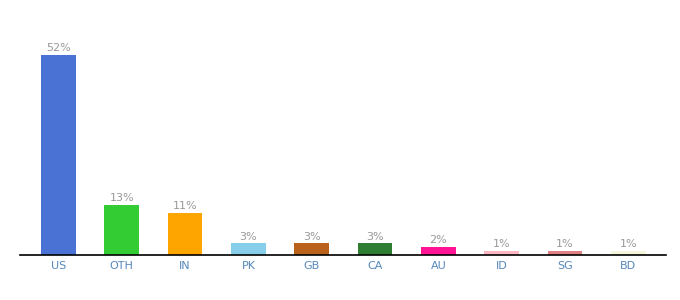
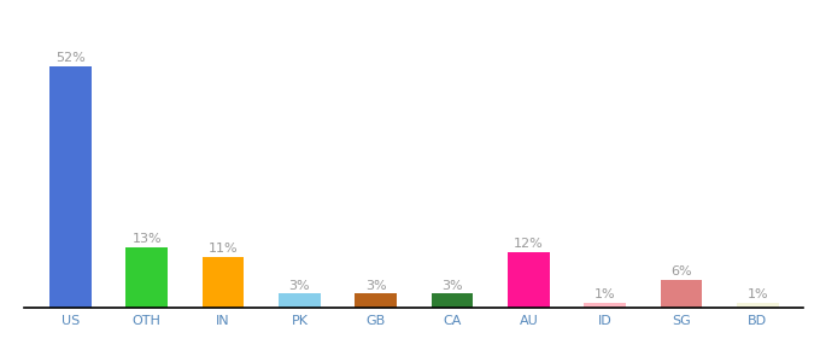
AU: 2% -> 12%
SG: 1% -> 6%
